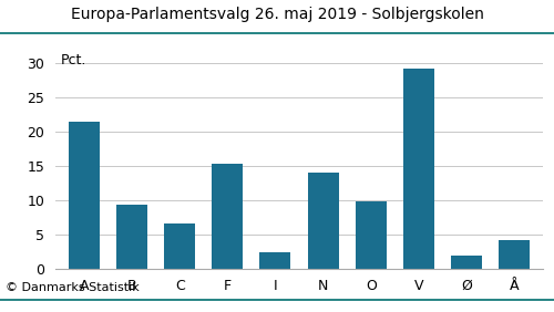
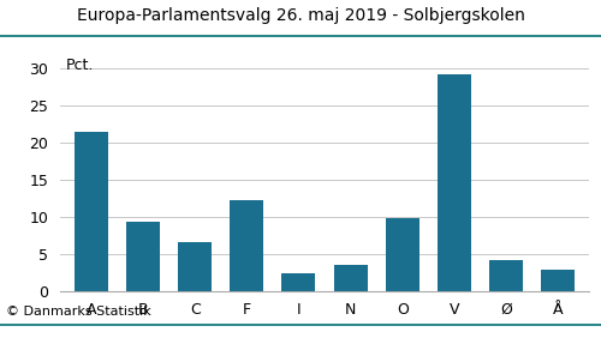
F: 15.4 -> 12.3
N: 14.0 -> 3.5
Ø: 1.8 -> 4.2
Å: 4.2 -> 2.9
